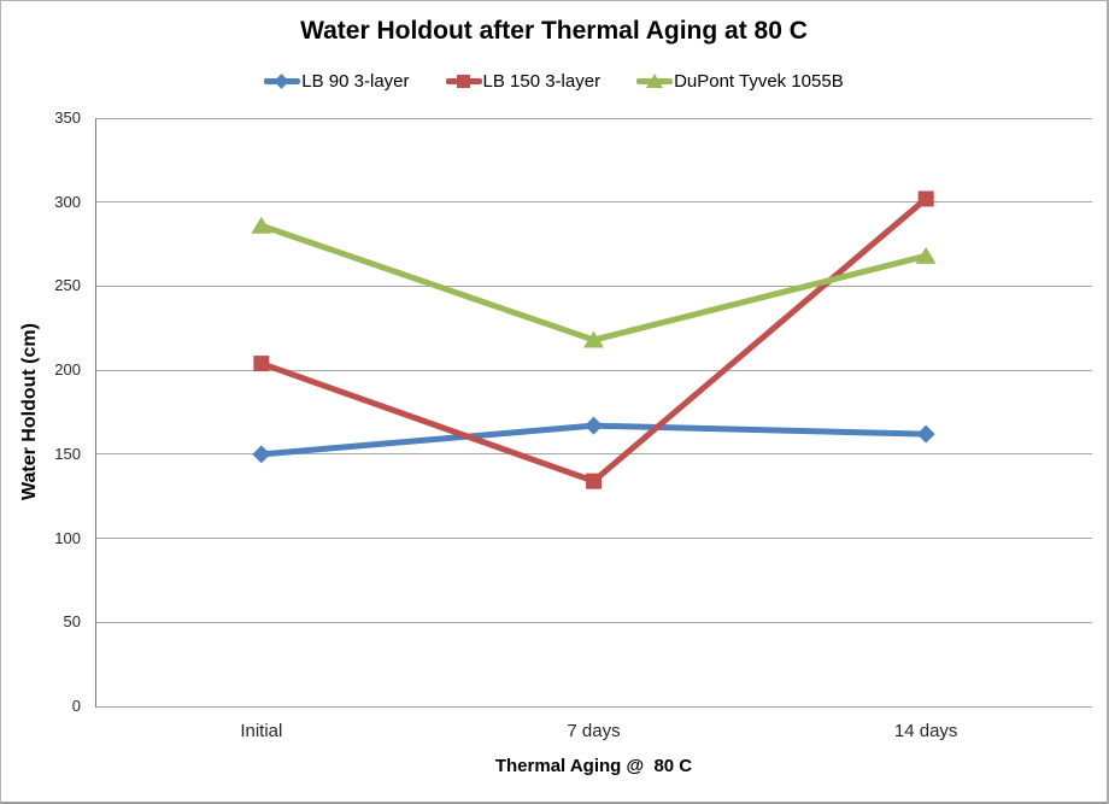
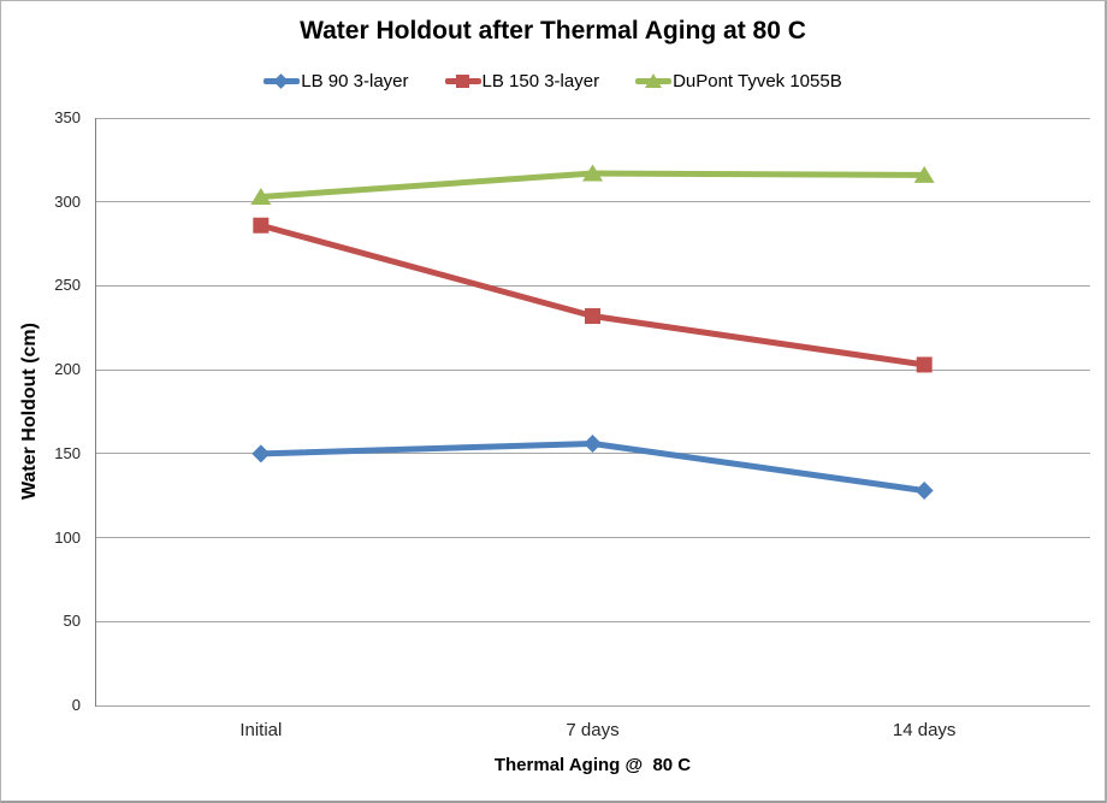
LB 150 3-layer/Initial: 204 -> 286
DuPont Tyvek 1055B/Initial: 286 -> 303
LB 90 3-layer/7 days: 167 -> 156
LB 150 3-layer/7 days: 134 -> 232
DuPont Tyvek 1055B/7 days: 218 -> 317
LB 90 3-layer/14 days: 162 -> 128
LB 150 3-layer/14 days: 302 -> 203
DuPont Tyvek 1055B/14 days: 268 -> 316
